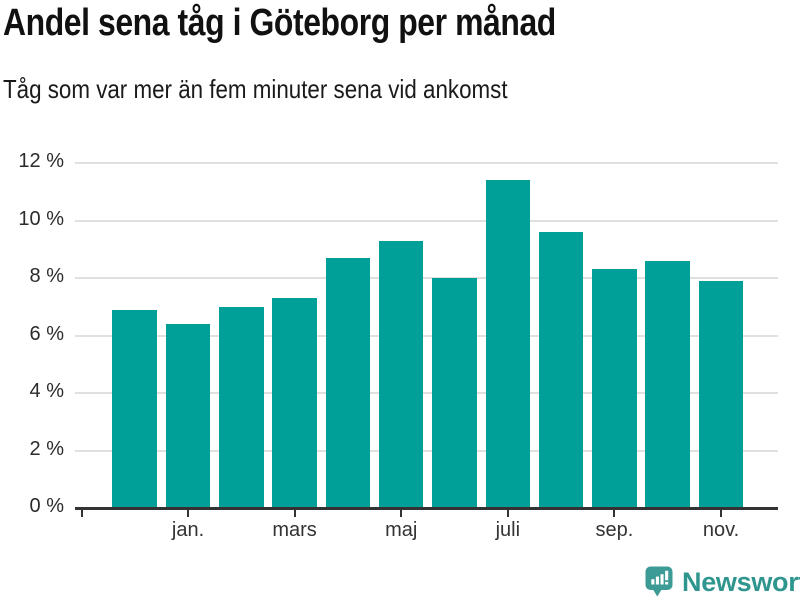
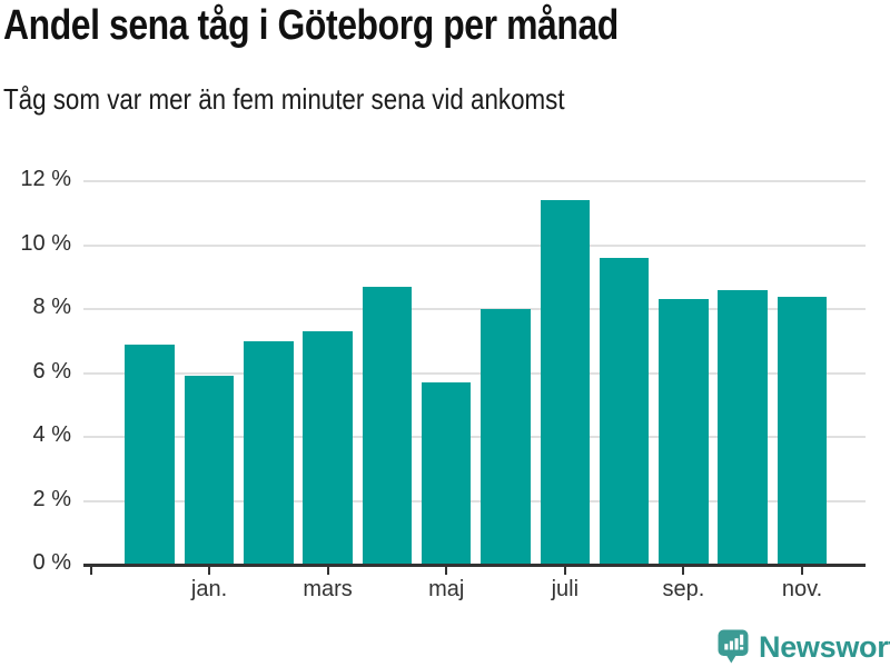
jan.: 6.4% -> 5.9%
maj: 9.3% -> 5.7%
nov.: 7.9% -> 8.4%
